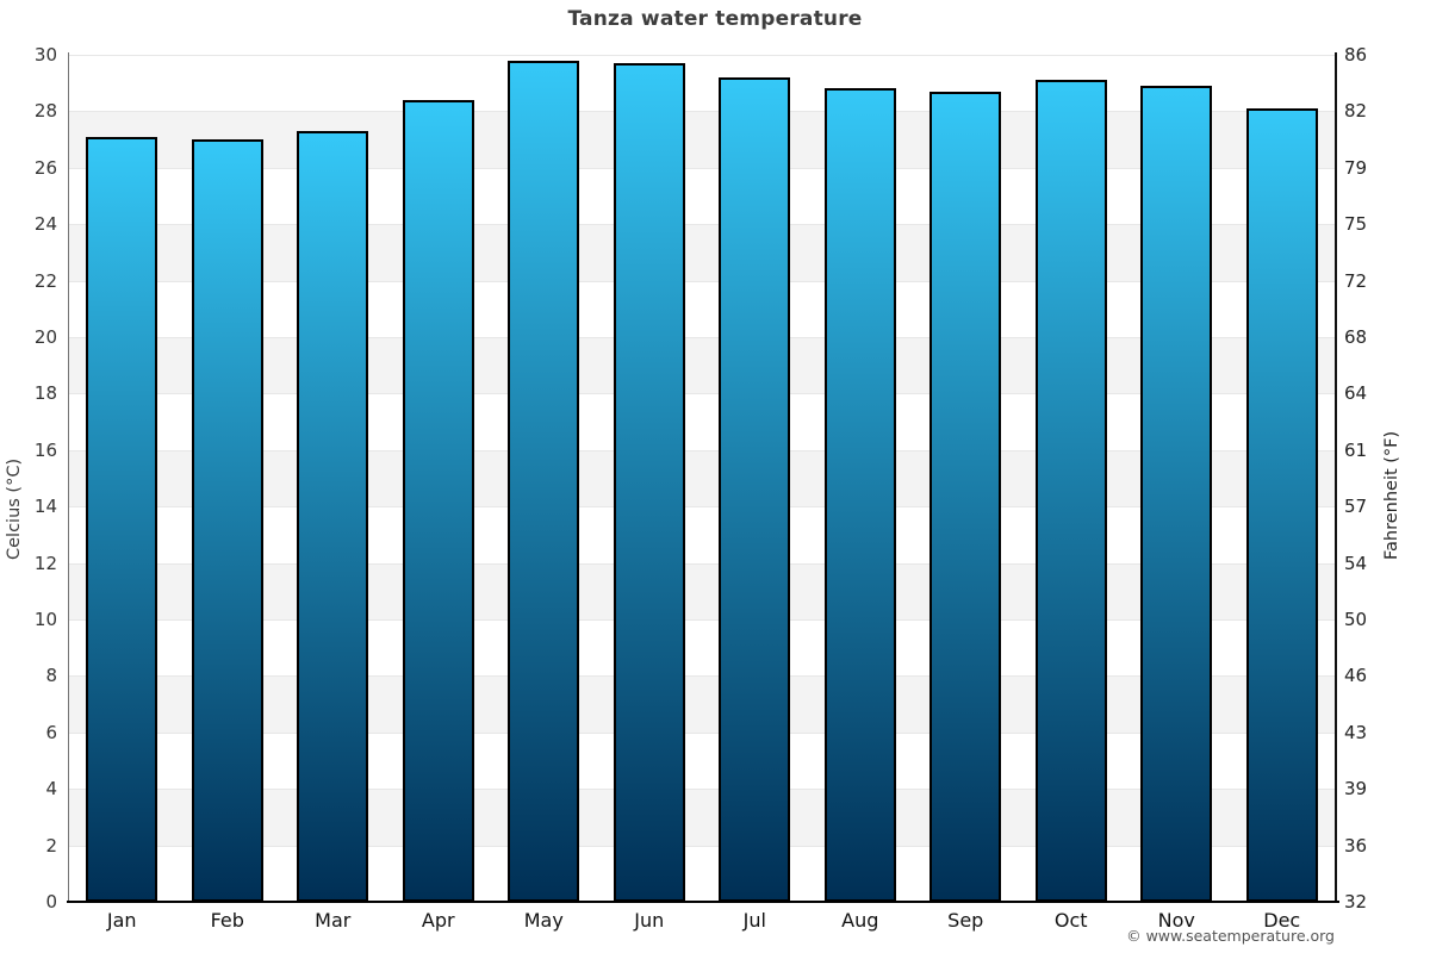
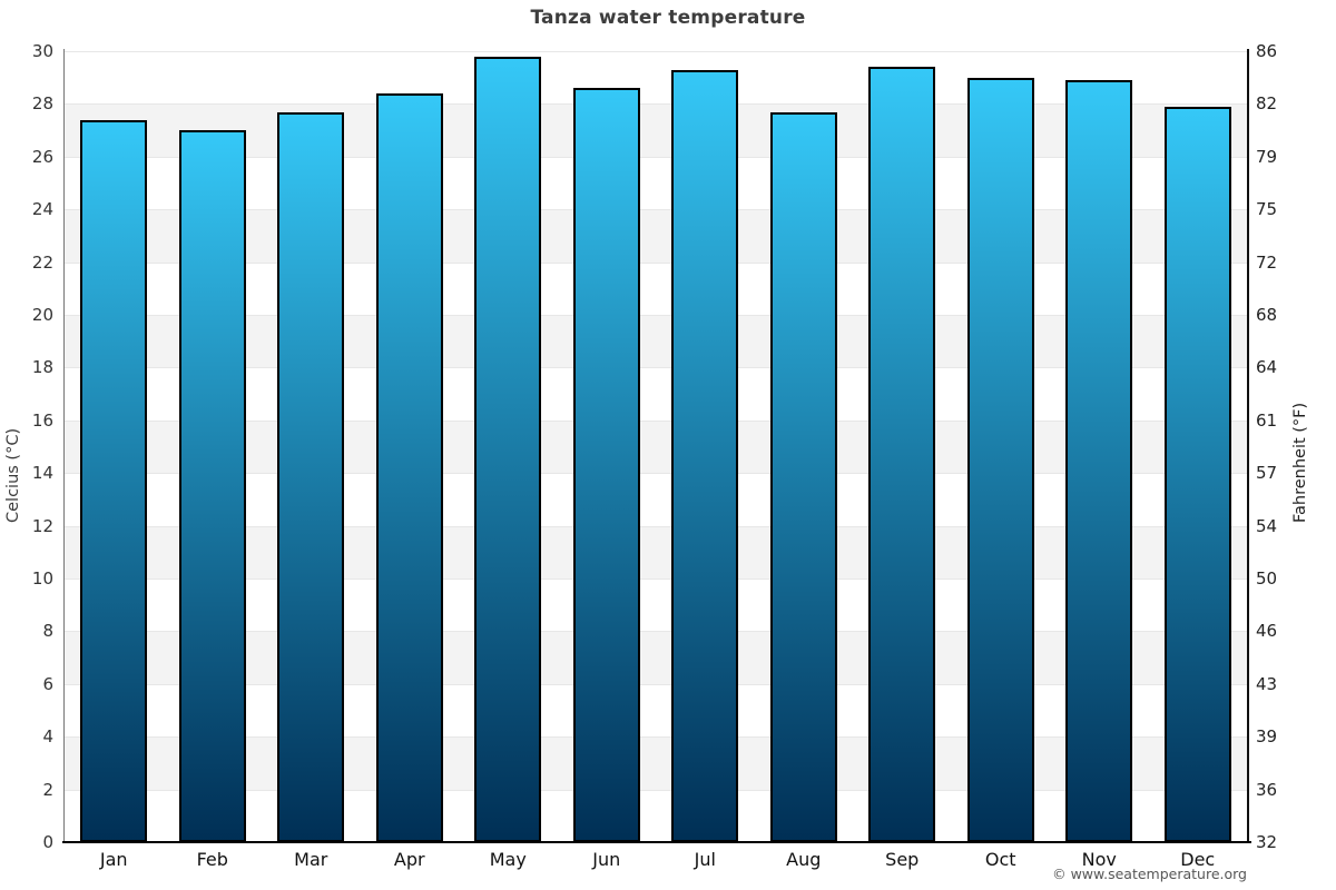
Jan: 27.1 -> 27.4
Mar: 27.3 -> 27.7
Jun: 29.7 -> 28.6
Jul: 29.2 -> 29.3
Aug: 28.8 -> 27.7
Sep: 28.7 -> 29.4
Oct: 29.1 -> 29.0
Dec: 28.1 -> 27.9
